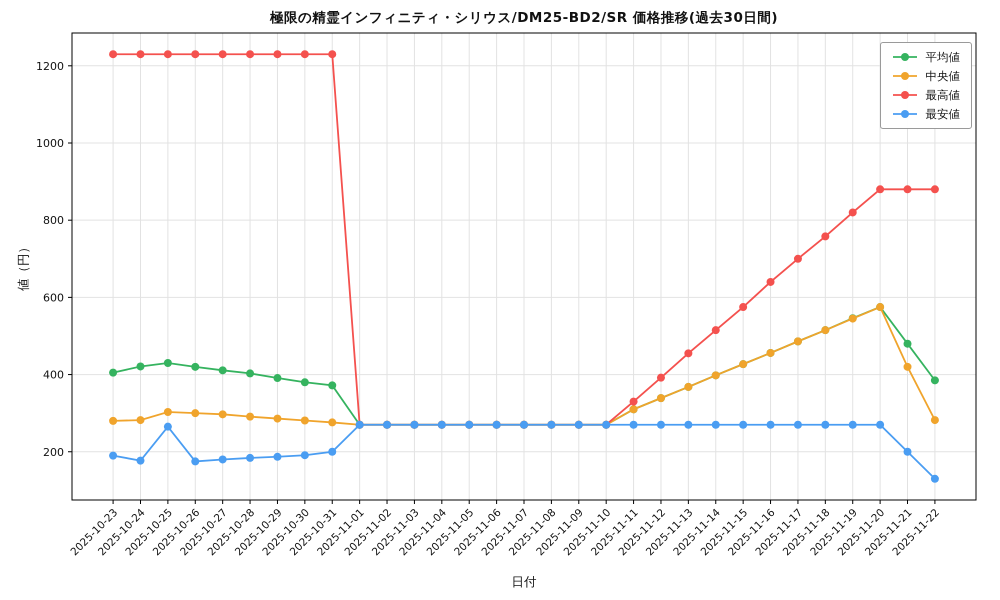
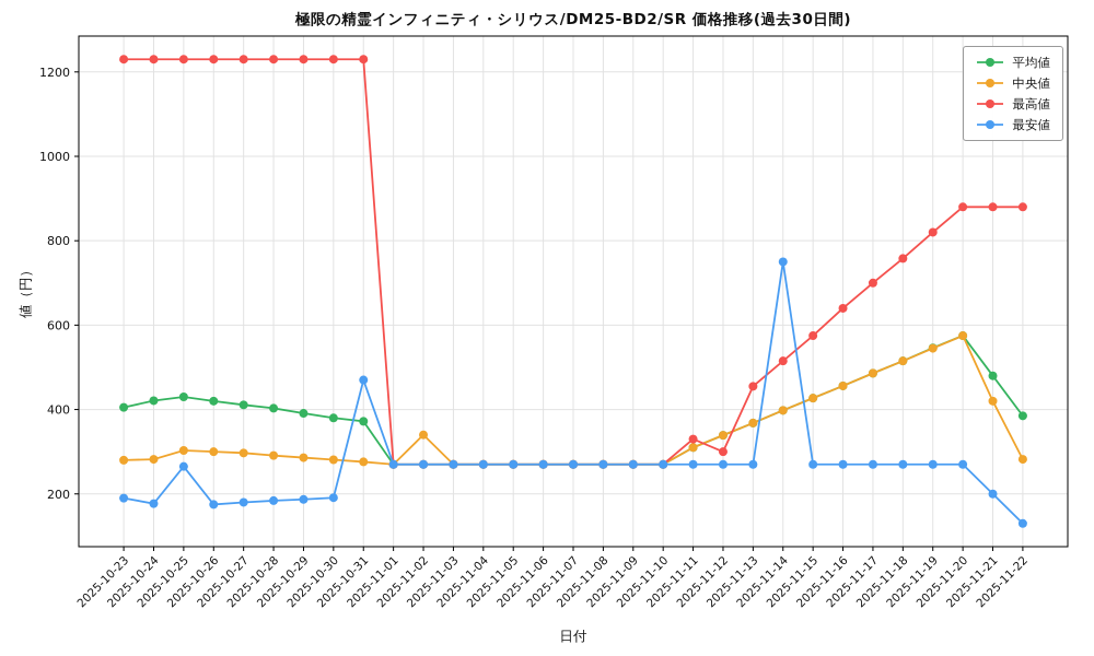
最安値/2025-10-31: 200 -> 470
中央値/2025-11-02: 270 -> 340
最高値/2025-11-12: 390 -> 300
最安値/2025-11-14: 270 -> 750
